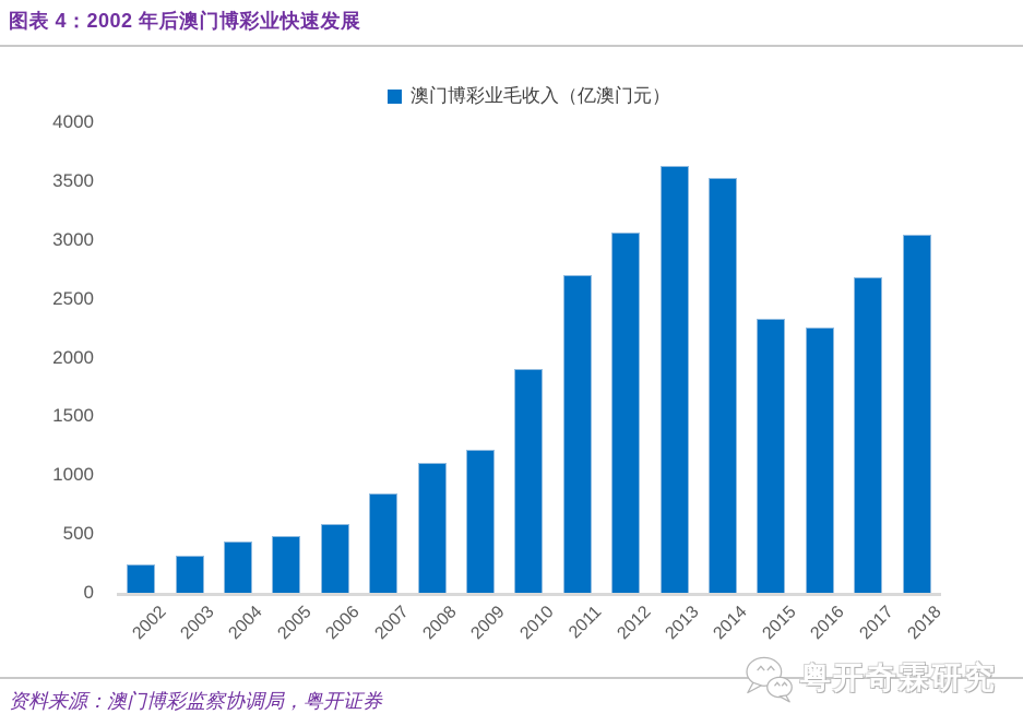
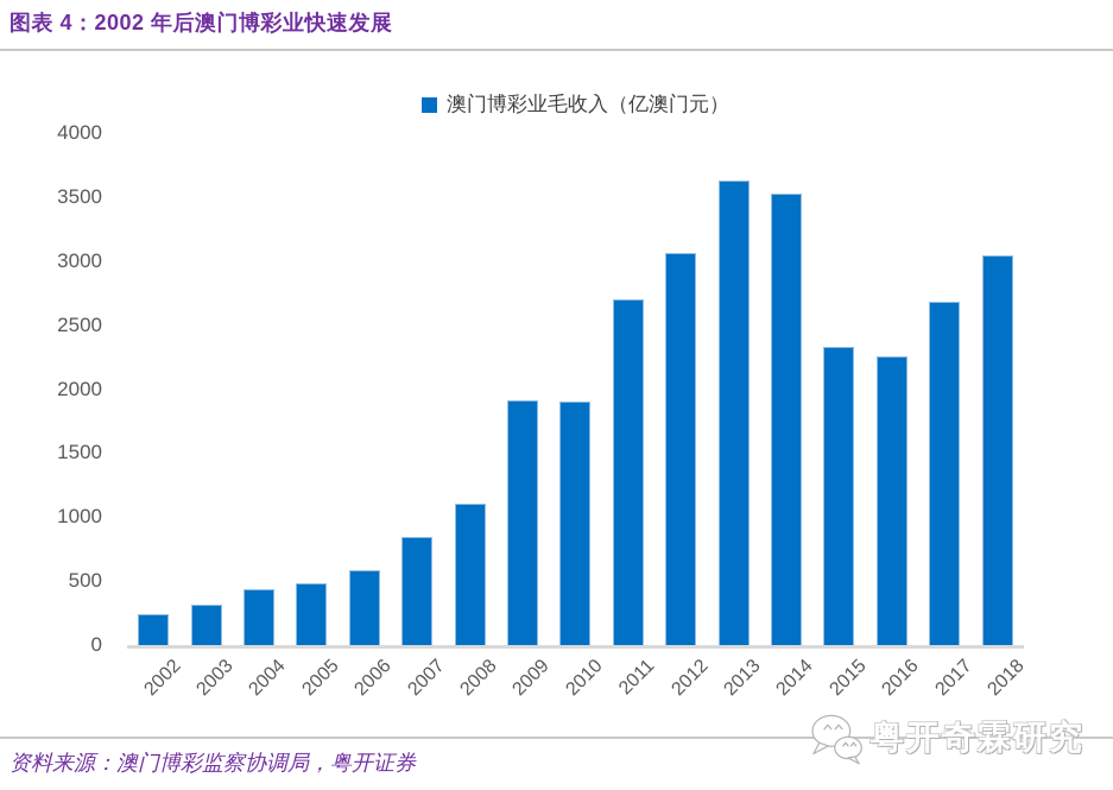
2009: 1220 -> 1910
